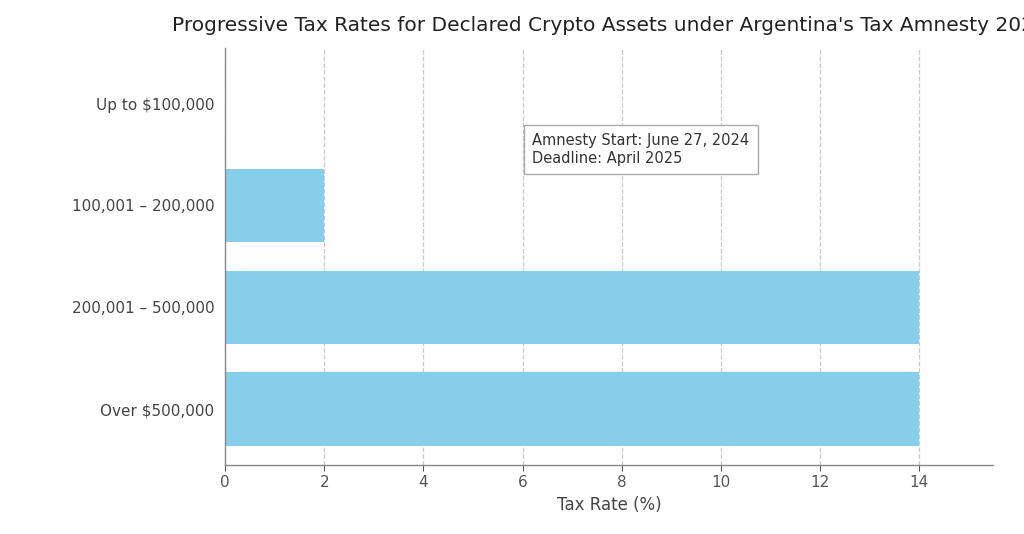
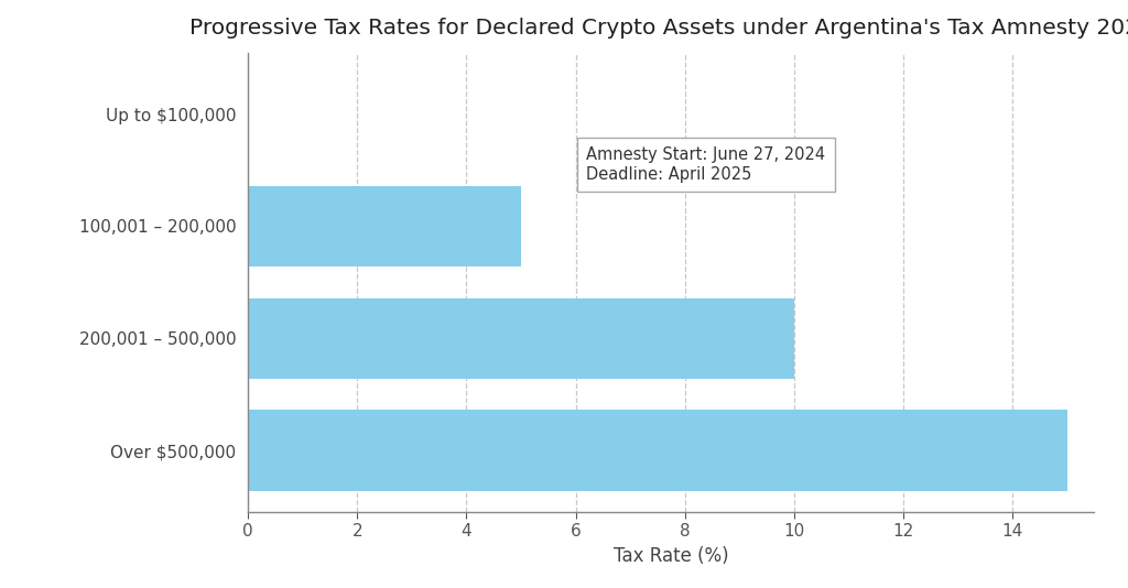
100,001 – 200,000: 2 -> 5
200,001 – 500,000: 14 -> 10
Over $500,000: 14 -> 15
